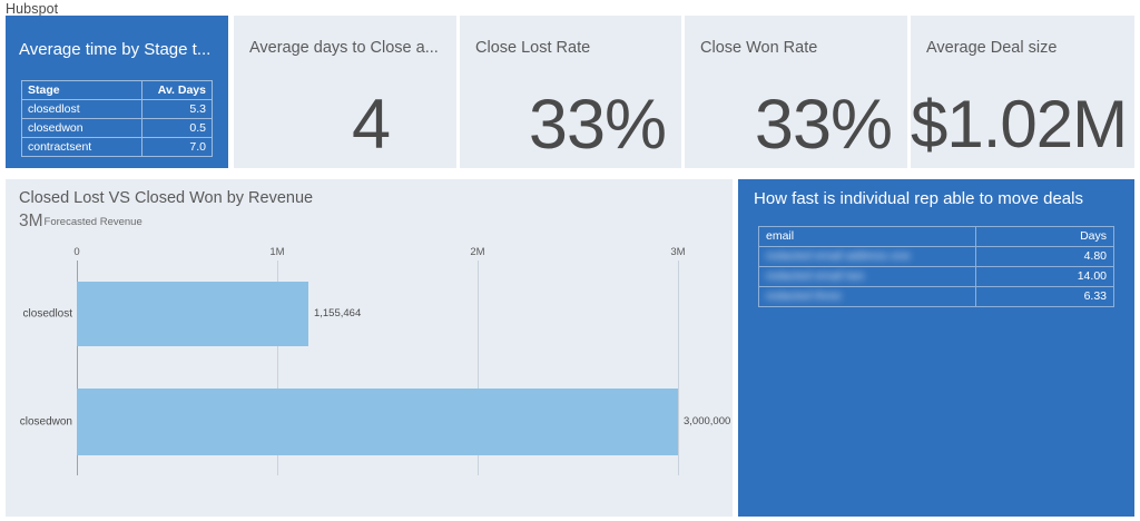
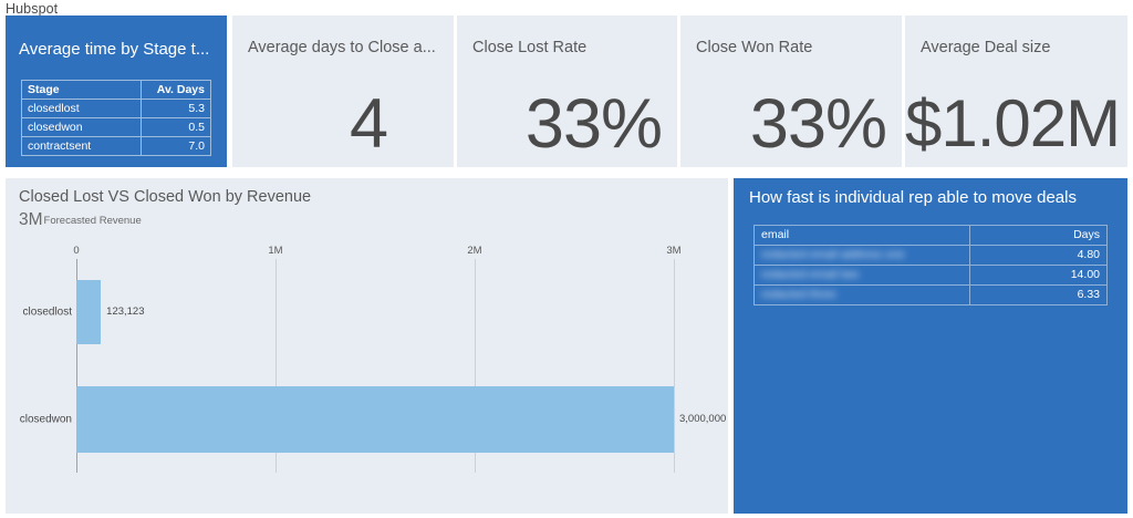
closedlost: 1,155,464 -> 123,123
